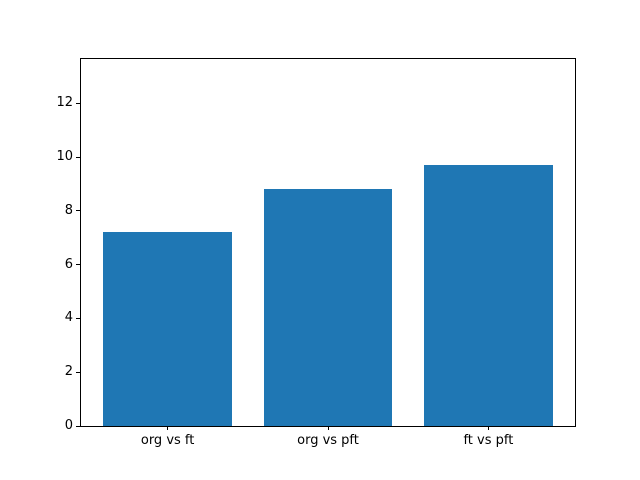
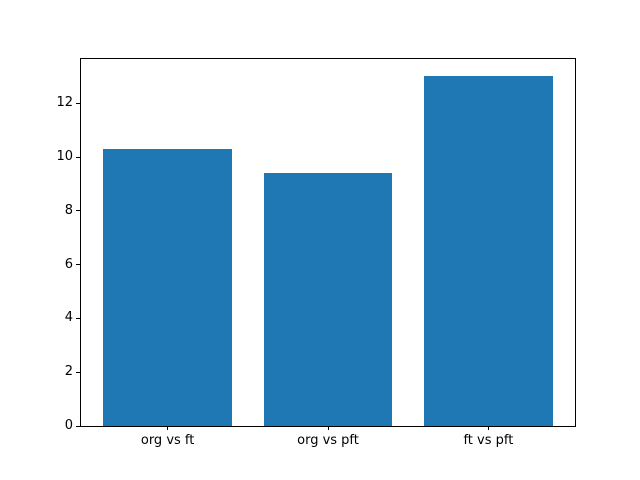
org vs ft: 7.2 -> 10.3
org vs pft: 8.8 -> 9.4
ft vs pft: 9.7 -> 13.0
